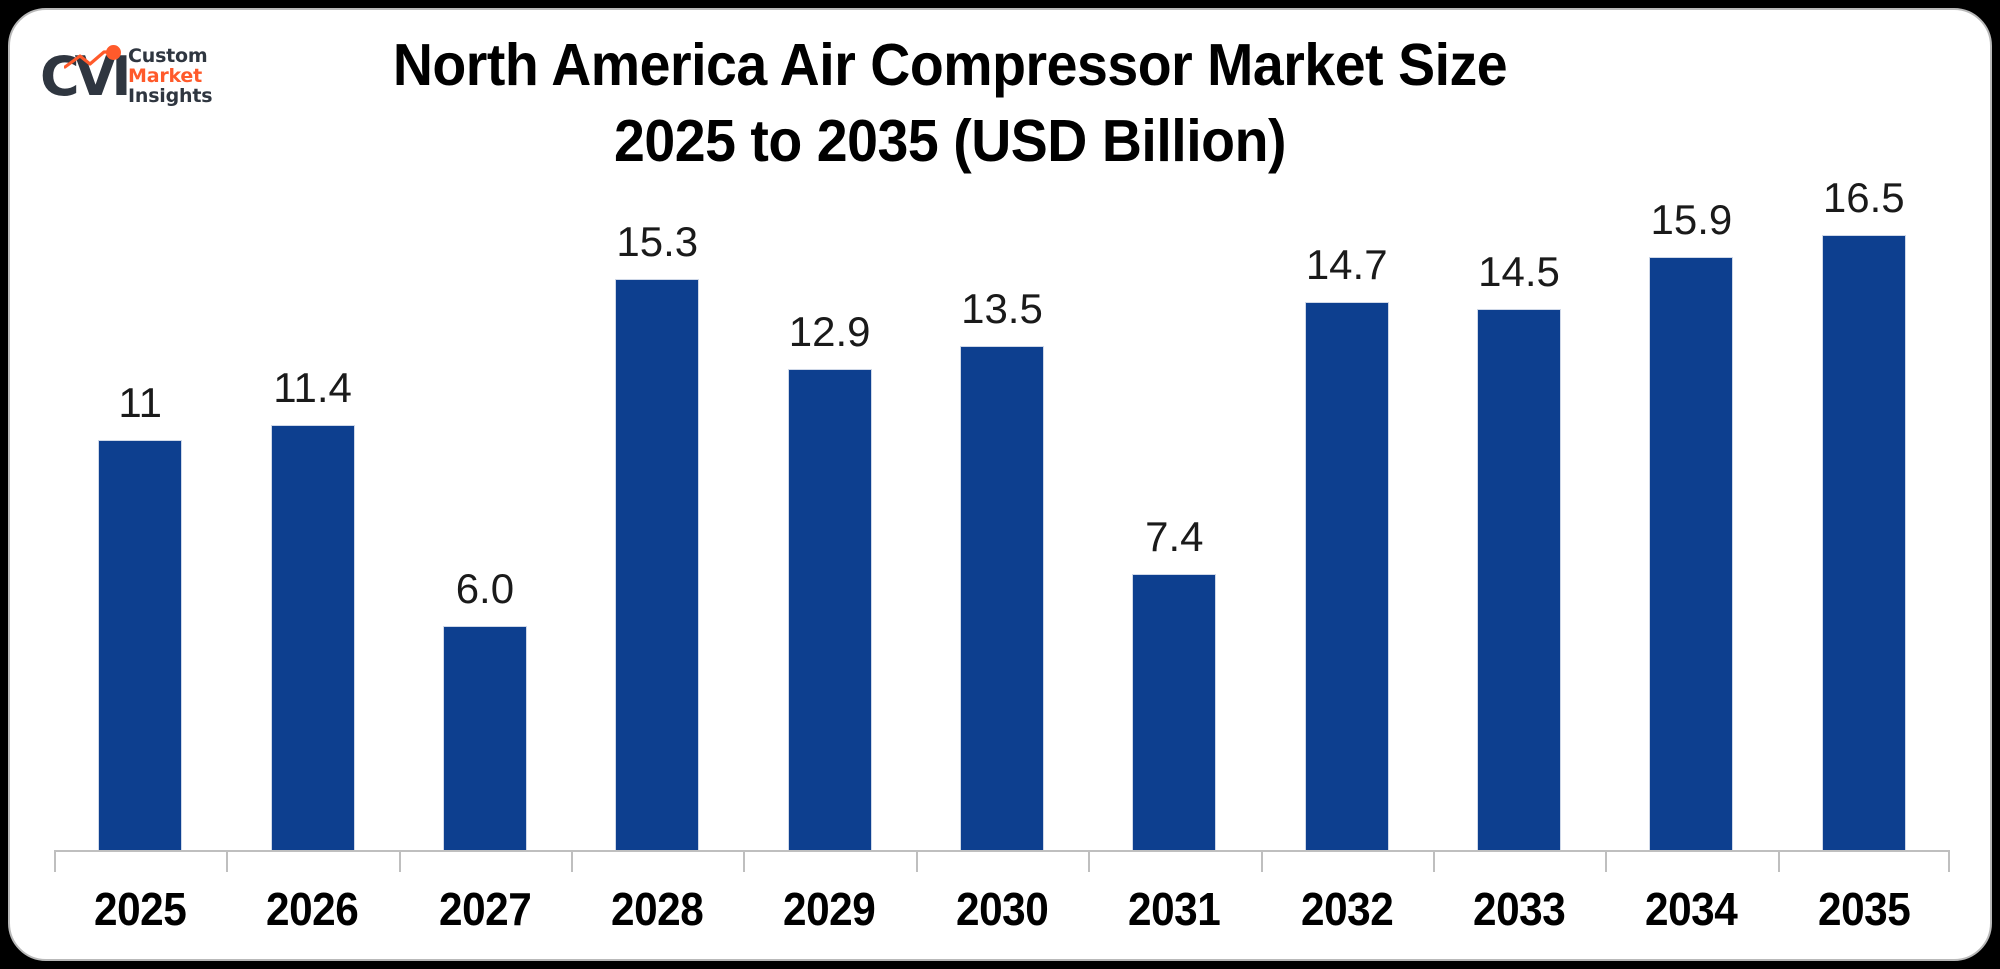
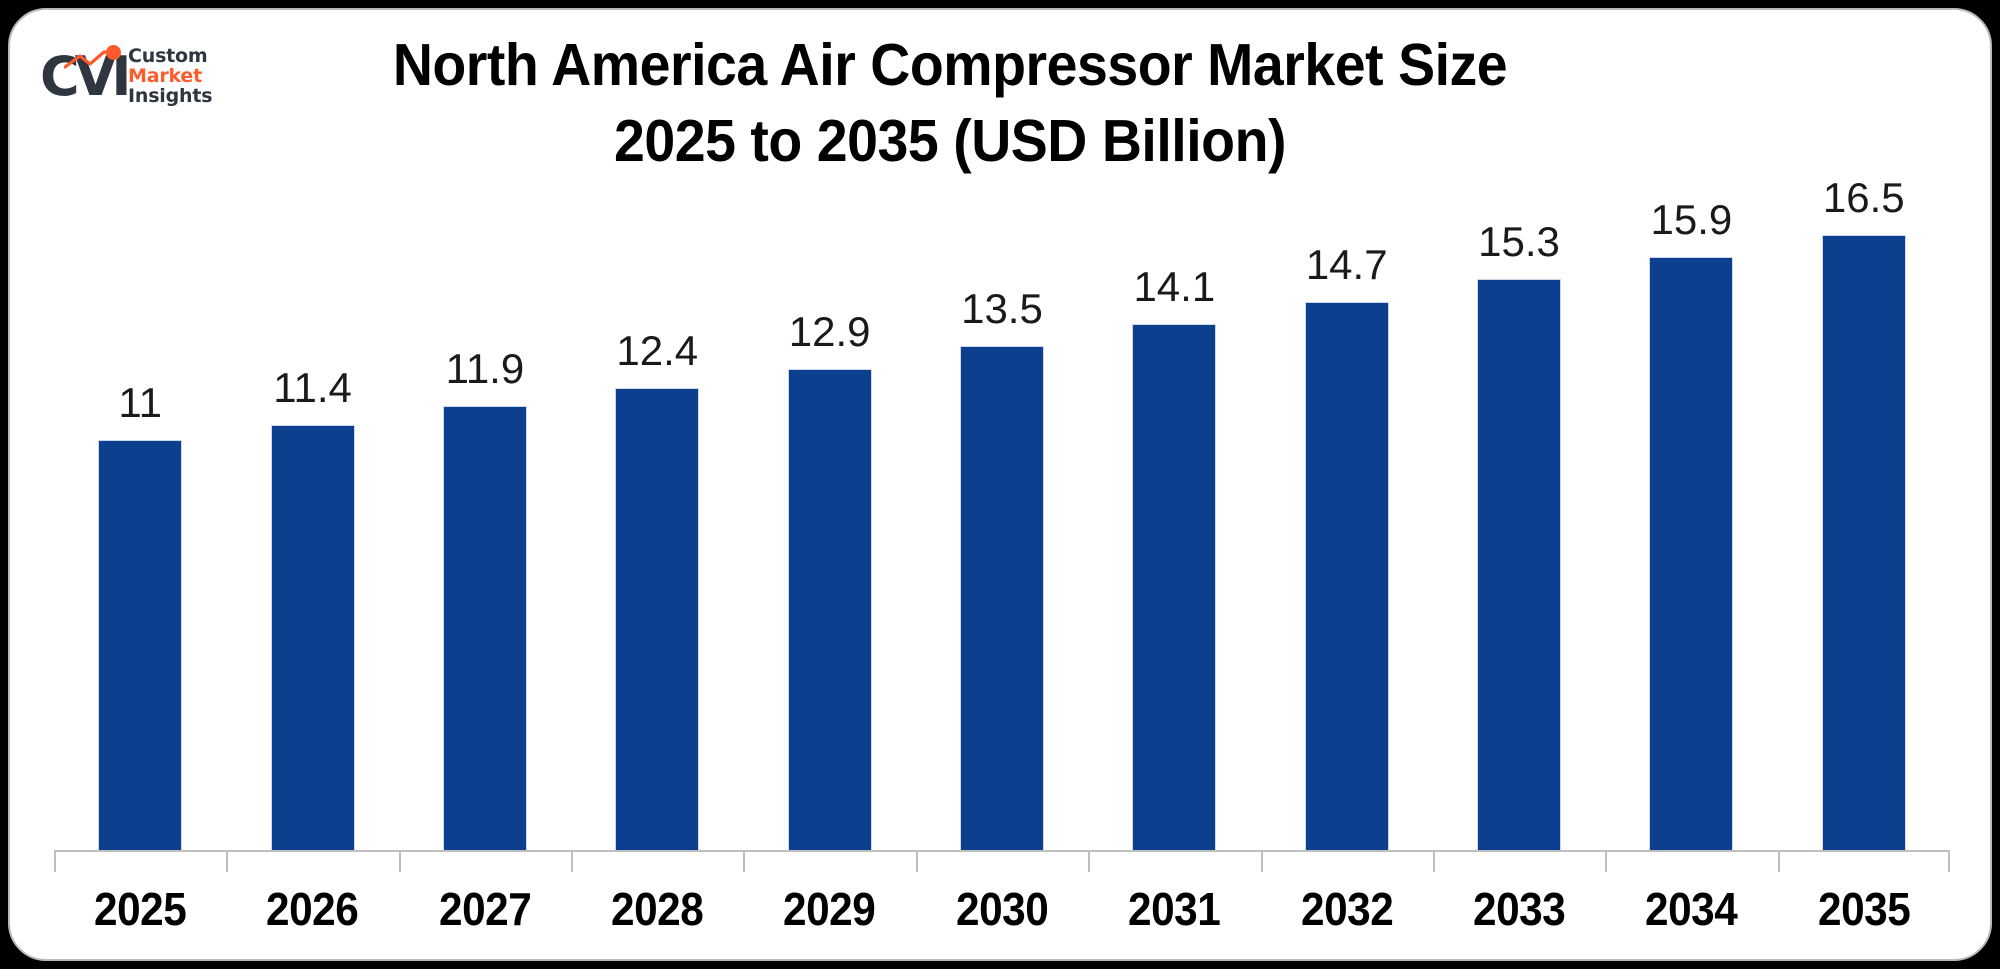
2027: 6.0 -> 11.9
2028: 15.3 -> 12.4
2031: 7.4 -> 14.1
2033: 14.5 -> 15.3
